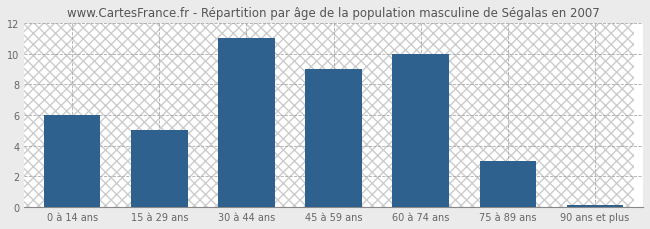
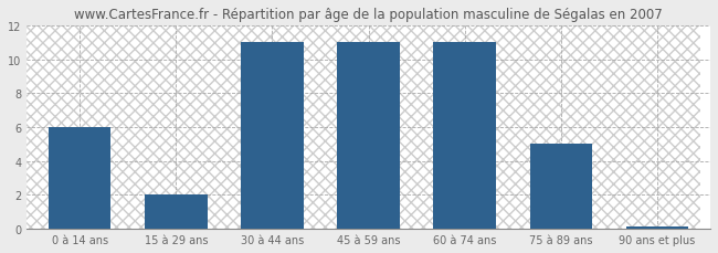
15 à 29 ans: 5.0 -> 2.0
45 à 59 ans: 9.0 -> 11.0
60 à 74 ans: 10.0 -> 11.0
75 à 89 ans: 3.0 -> 5.0
